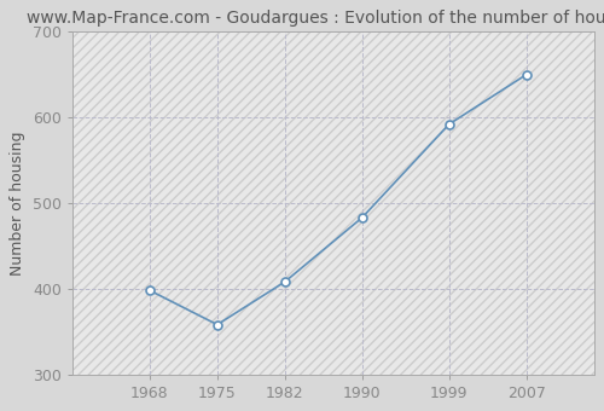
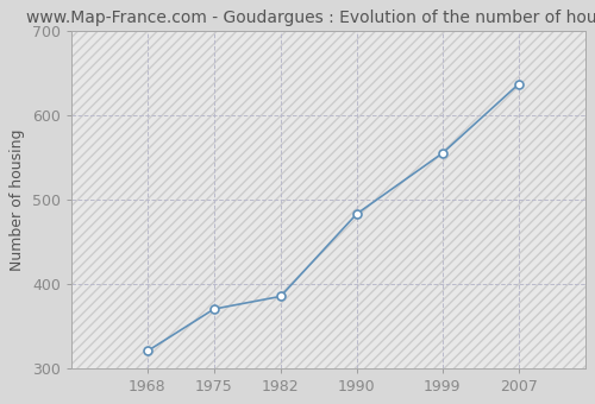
1968: 398 -> 320
1975: 358 -> 370
1982: 408 -> 385
1999: 592 -> 555
2007: 650 -> 637
